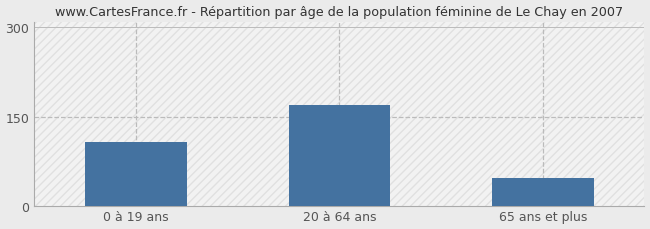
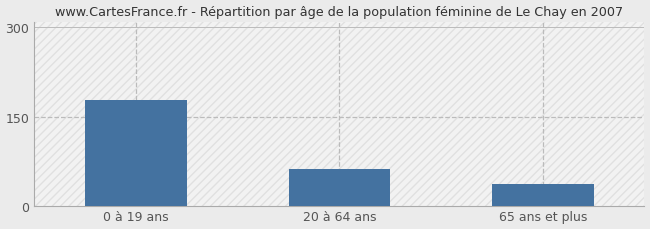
0 à 19 ans: 107 -> 178
20 à 64 ans: 170 -> 62
65 ans et plus: 47 -> 36
